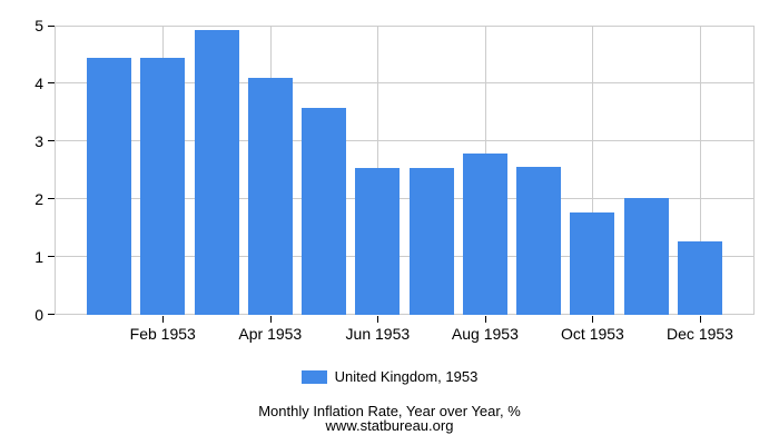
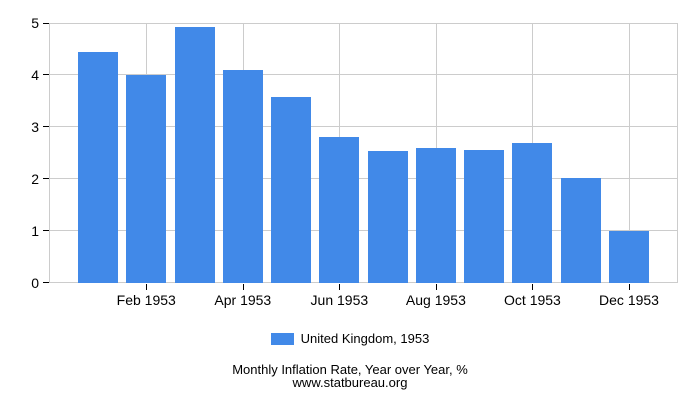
Feb 1953: 4.5 -> 4.0
Jun 1953: 2.5 -> 2.8
Aug 1953: 2.8 -> 2.6
Oct 1953: 1.8 -> 2.7
Dec 1953: 1.3 -> 1.0
